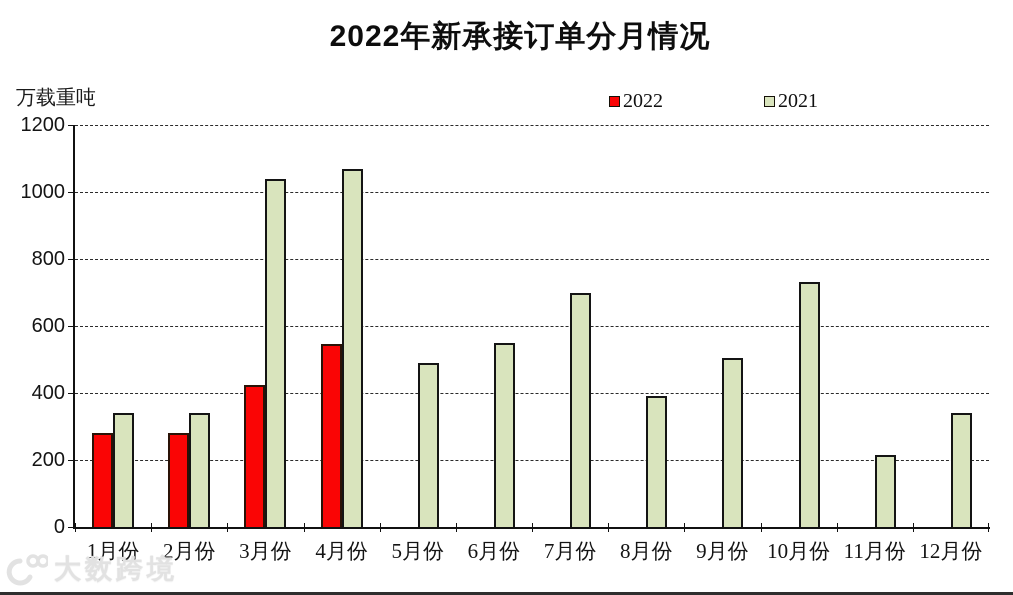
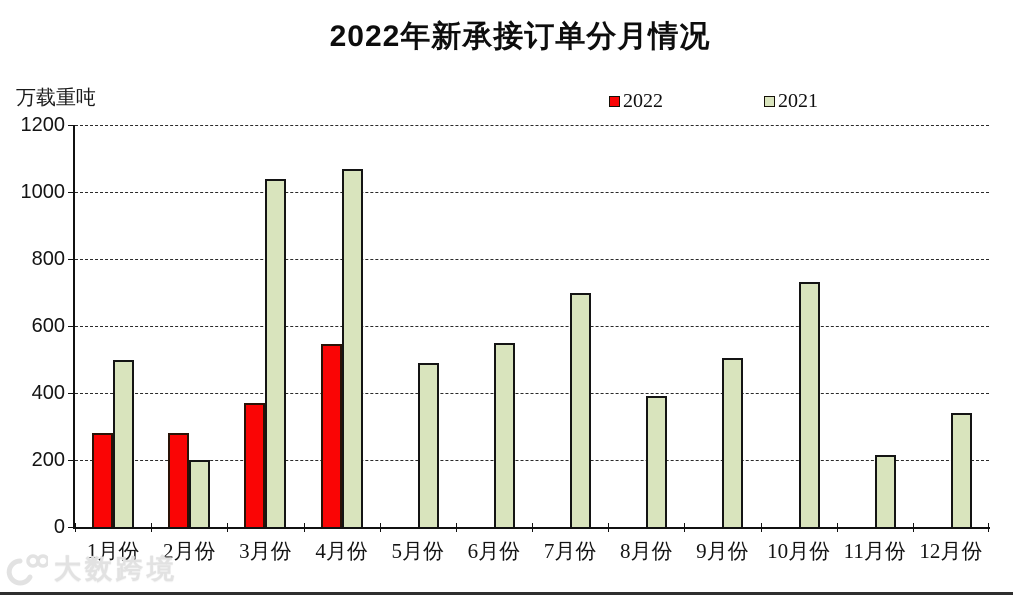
2021/1月份: 340 -> 500
2021/2月份: 340 -> 200
2022/3月份: 420 -> 370
